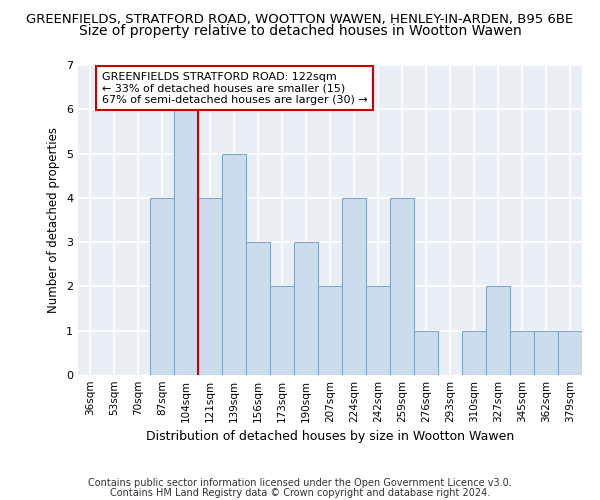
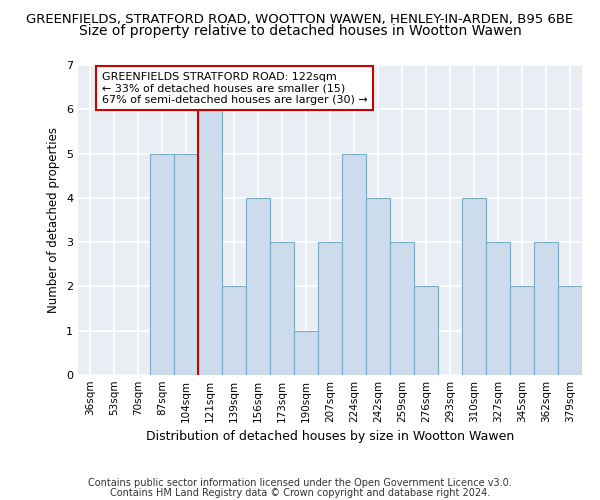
87sqm: 4 -> 5
104sqm: 6 -> 5
121sqm: 4 -> 6
139sqm: 5 -> 2
156sqm: 3 -> 4
173sqm: 2 -> 3
190sqm: 3 -> 1
207sqm: 2 -> 3
224sqm: 4 -> 5
242sqm: 2 -> 4
259sqm: 4 -> 3
276sqm: 1 -> 2
310sqm: 1 -> 4
327sqm: 2 -> 3
345sqm: 1 -> 2
362sqm: 1 -> 3
379sqm: 1 -> 2
